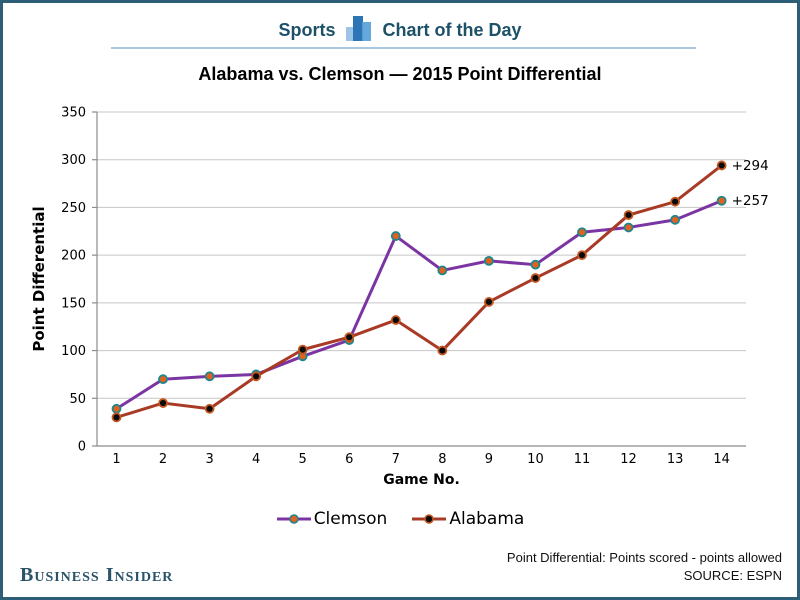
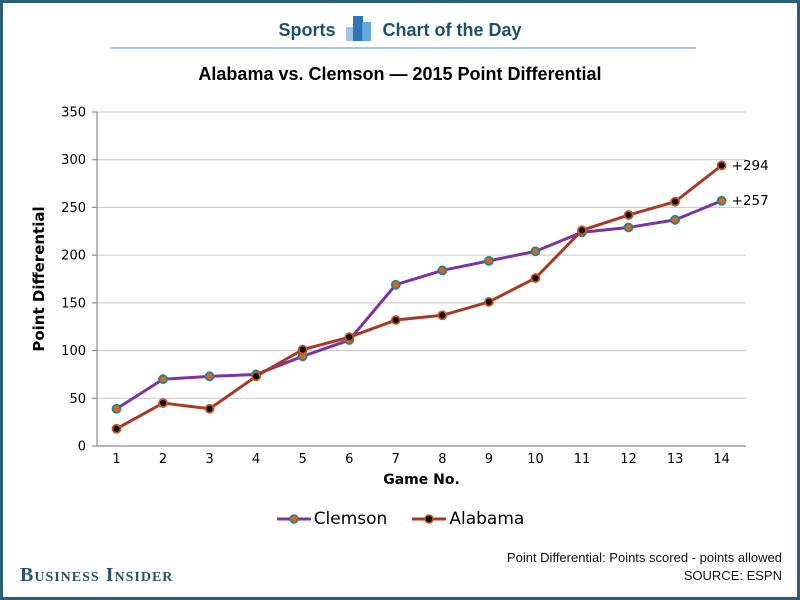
Alabama/1: 30 -> 20
Clemson/7: 220 -> 170
Alabama/8: 100 -> 140
Clemson/10: 190 -> 200
Alabama/11: 200 -> 230
